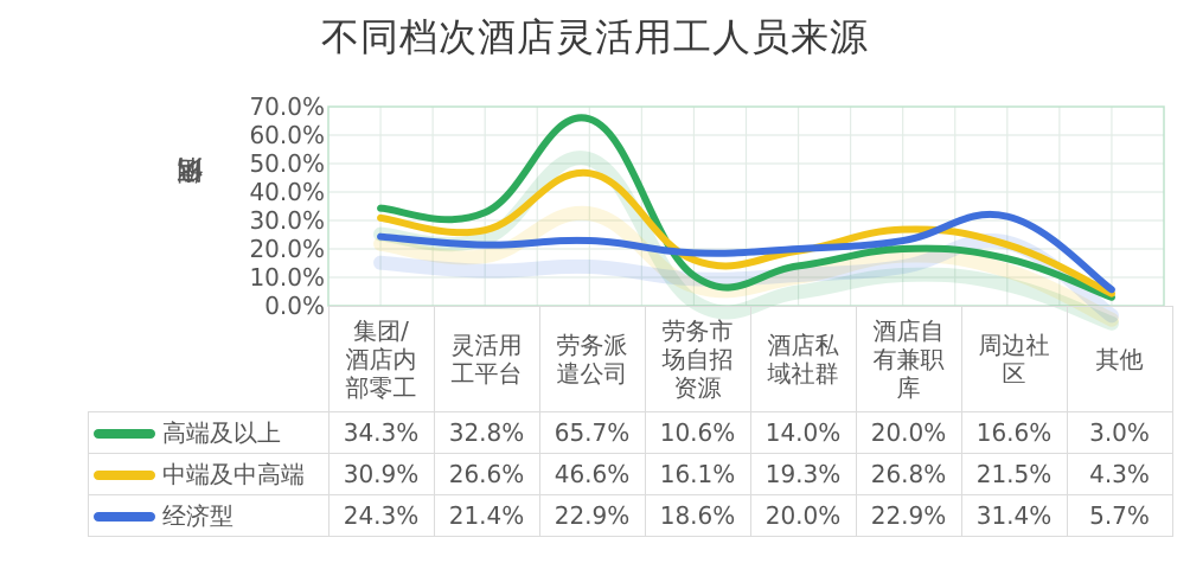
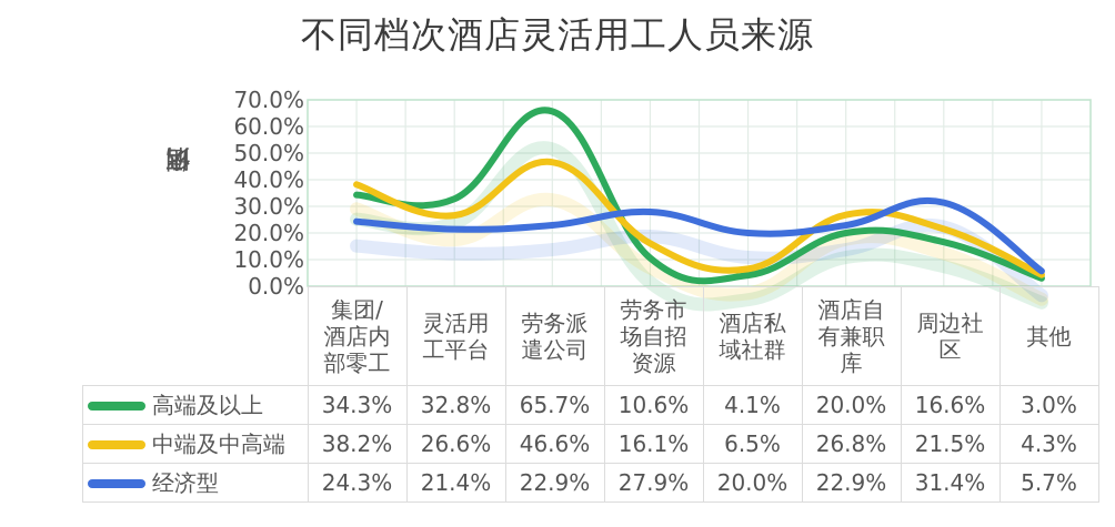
中端及中高端/集团/酒店内部零工: 30.9% -> 38.2%
经济型/劳务市场自招资源: 18.6% -> 27.9%
高端及以上/酒店私域社群: 14.0% -> 4.1%
中端及中高端/酒店私域社群: 19.3% -> 6.5%
